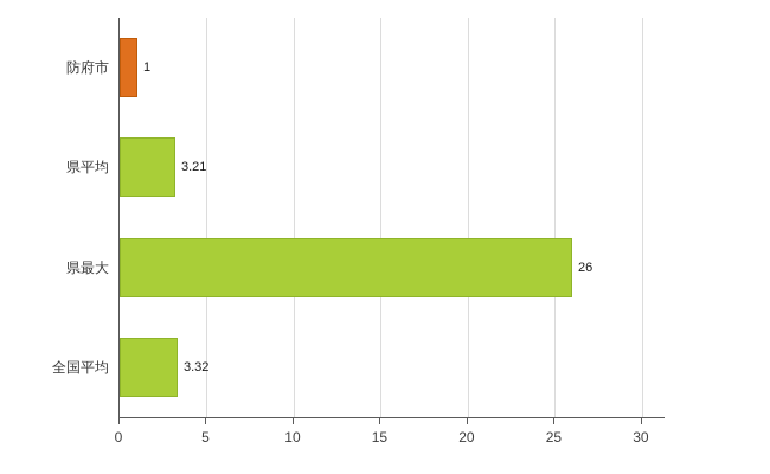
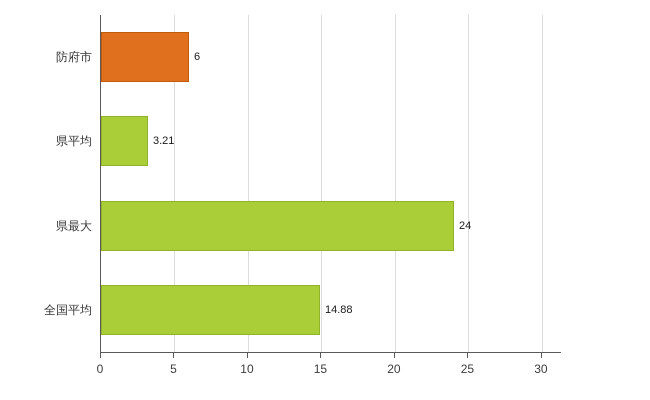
防府市: 1 -> 6
県最大: 26 -> 24
全国平均: 3.32 -> 14.88
